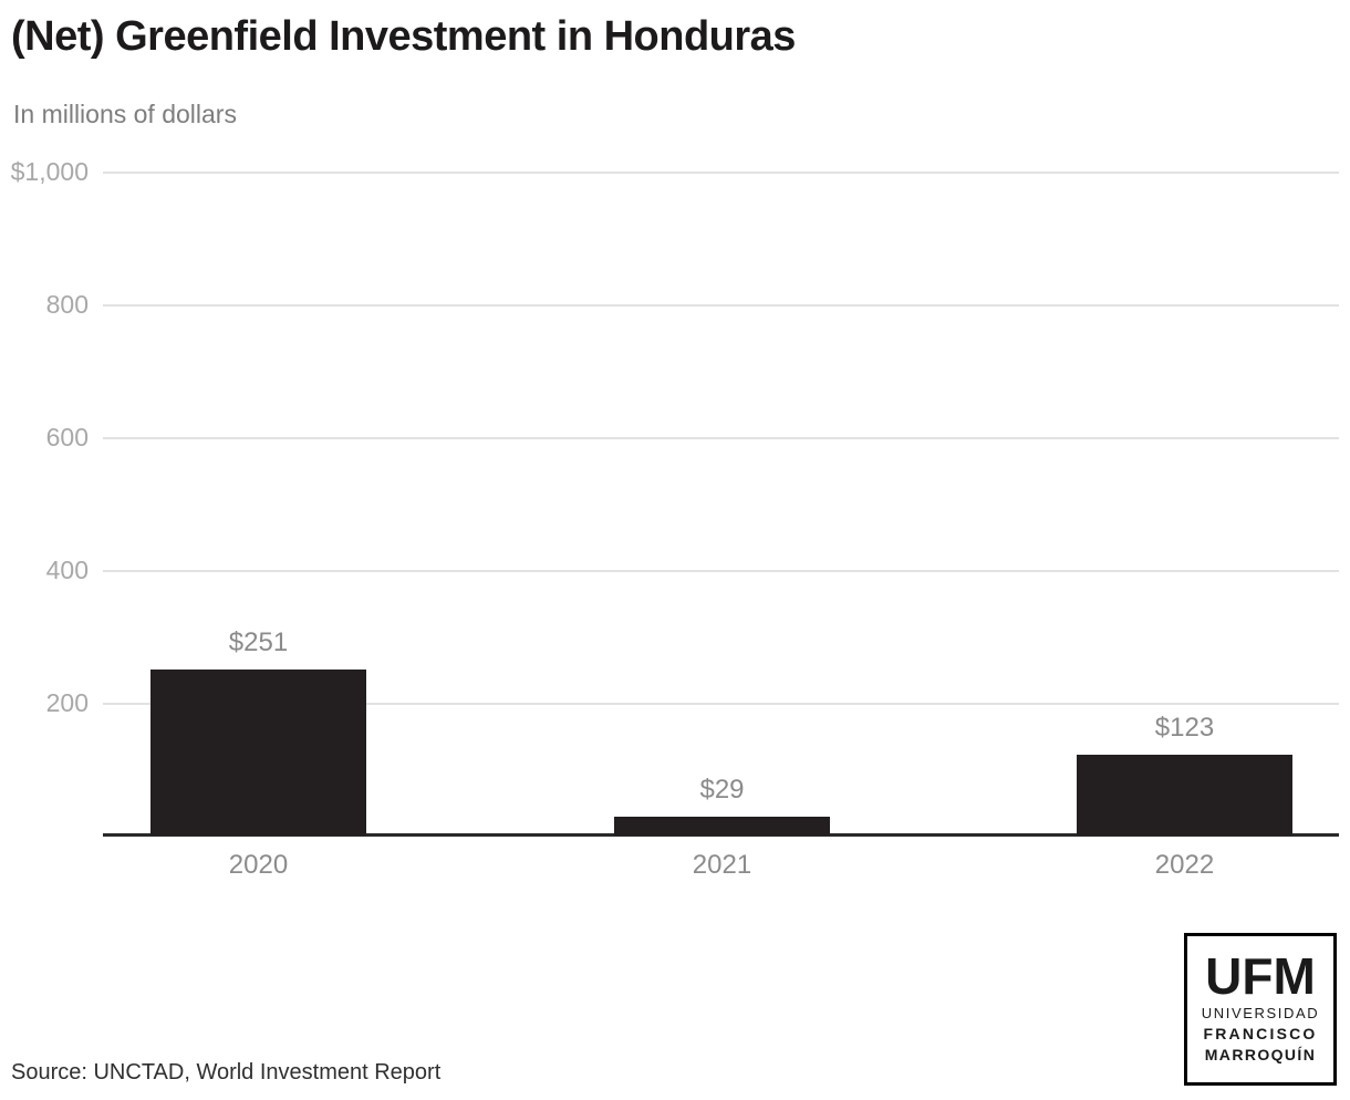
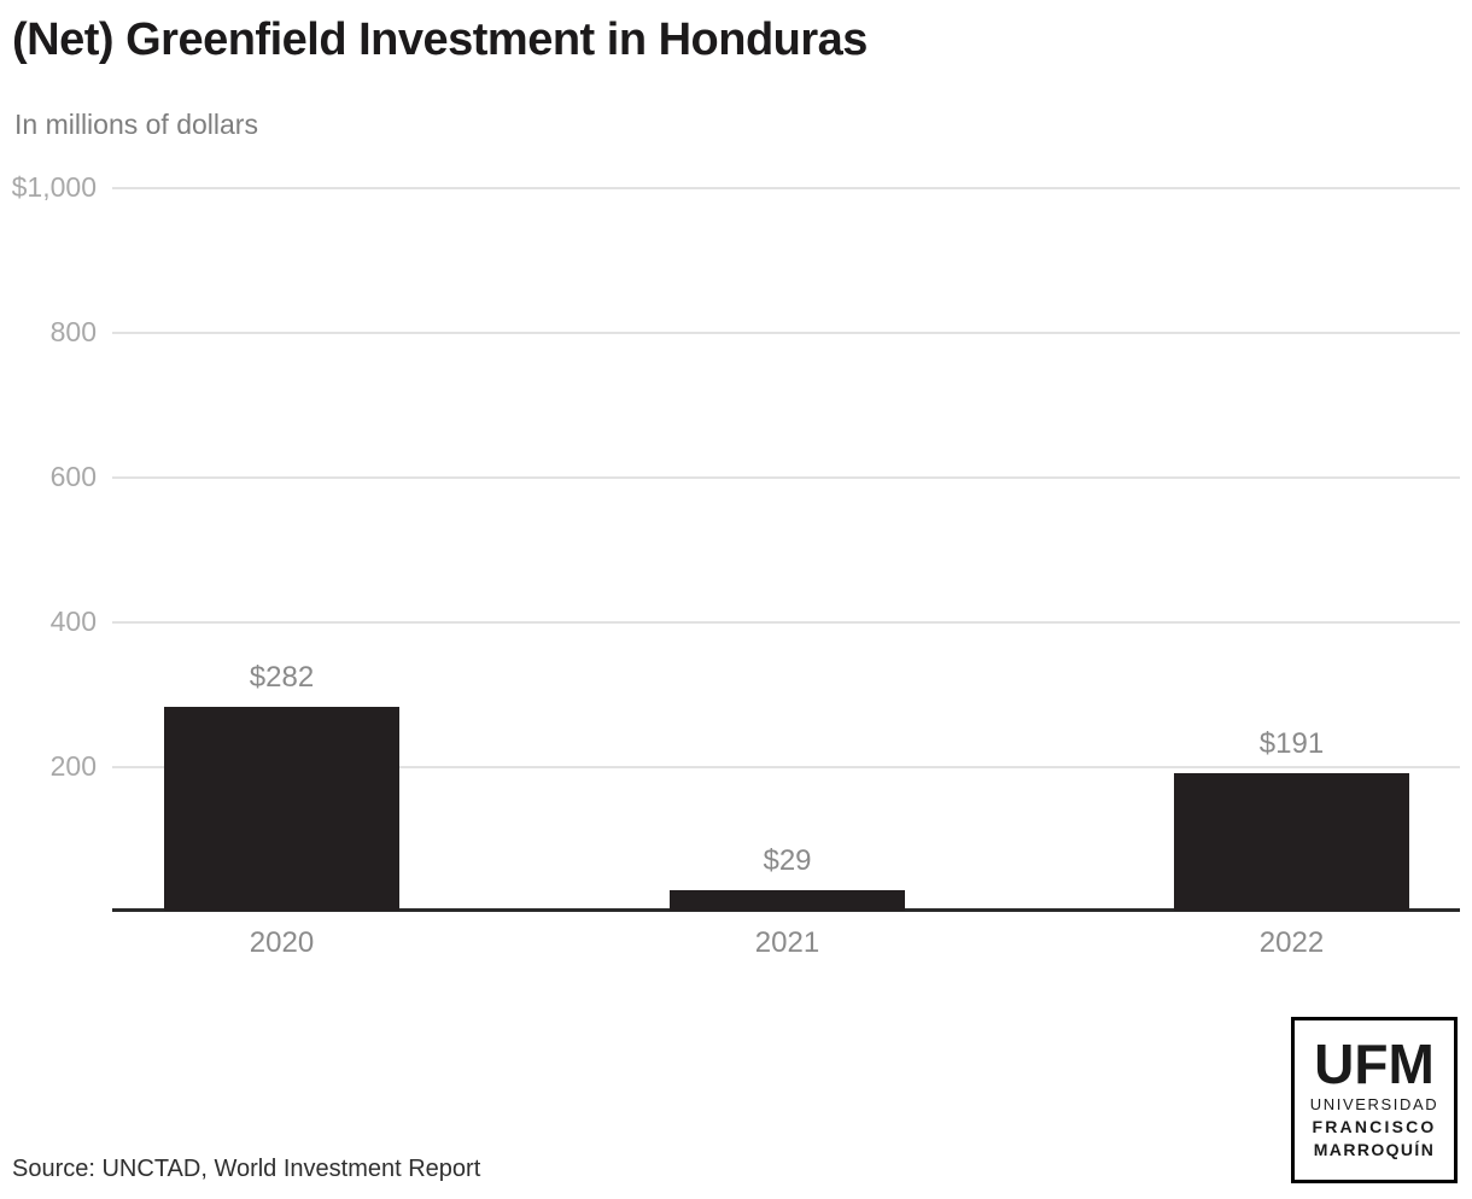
2020: $251 -> $282
2022: $123 -> $191
